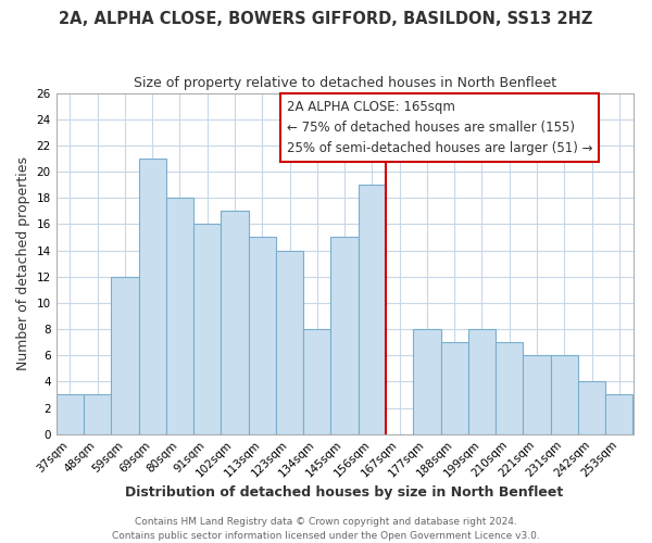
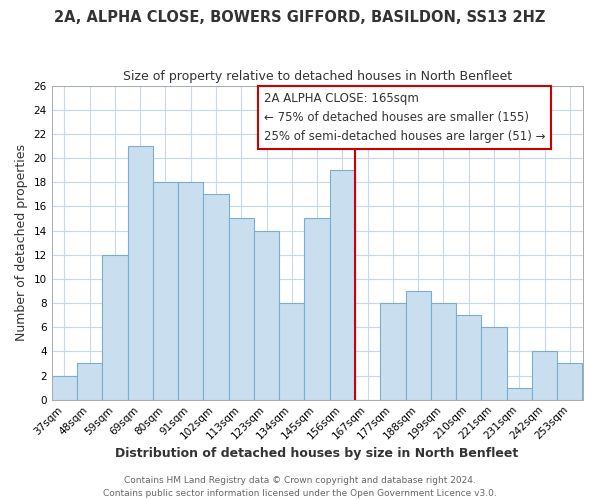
37sqm: 3 -> 2
91sqm: 16 -> 18
188sqm: 7 -> 9
231sqm: 6 -> 1
